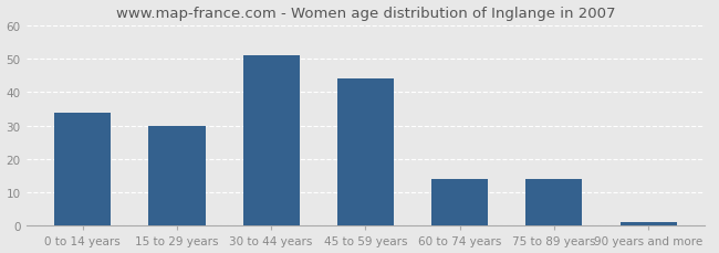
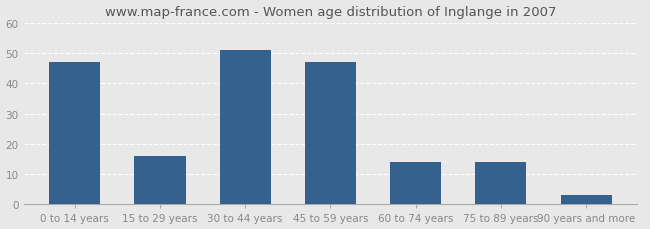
0 to 14 years: 34 -> 47
15 to 29 years: 30 -> 16
45 to 59 years: 44 -> 47
90 years and more: 1 -> 3
